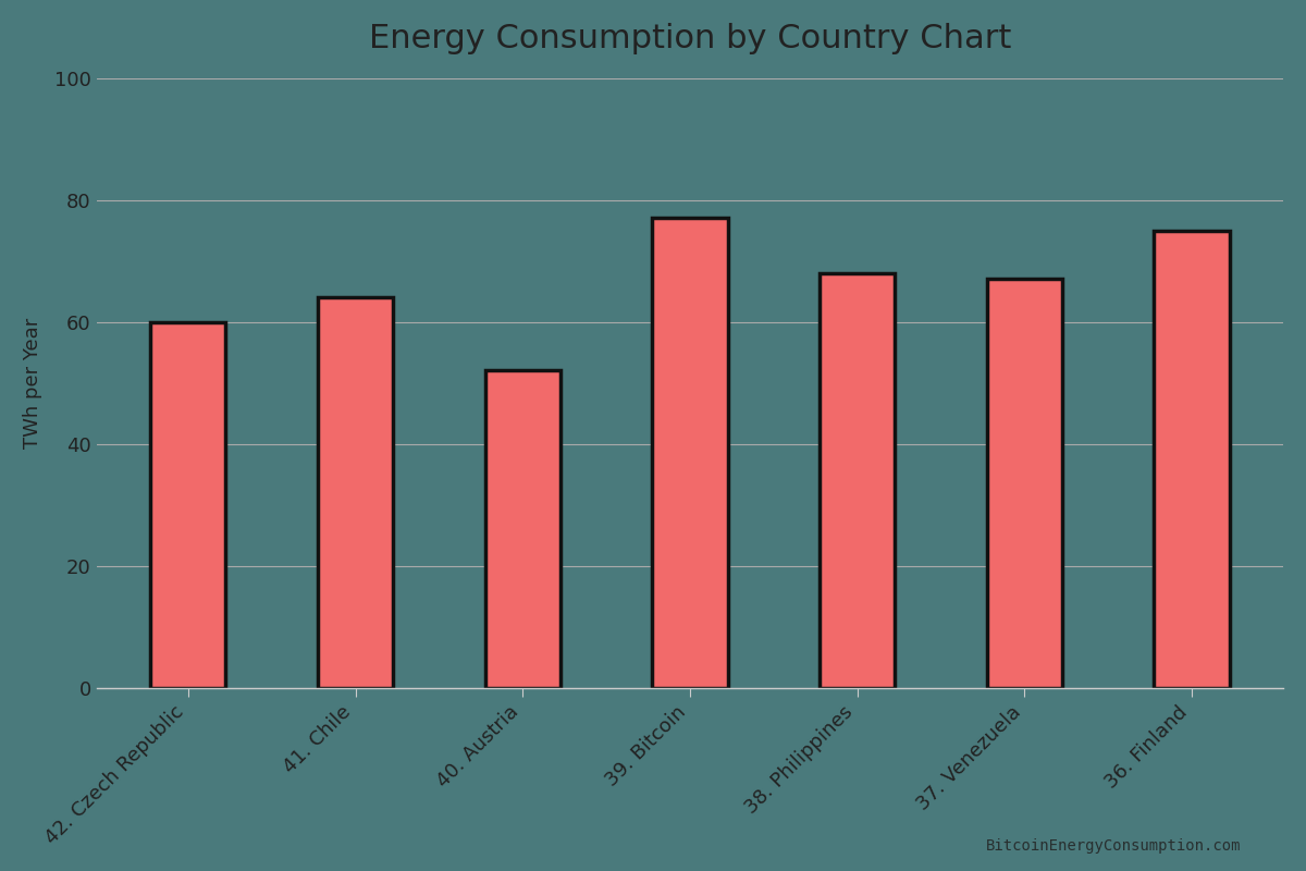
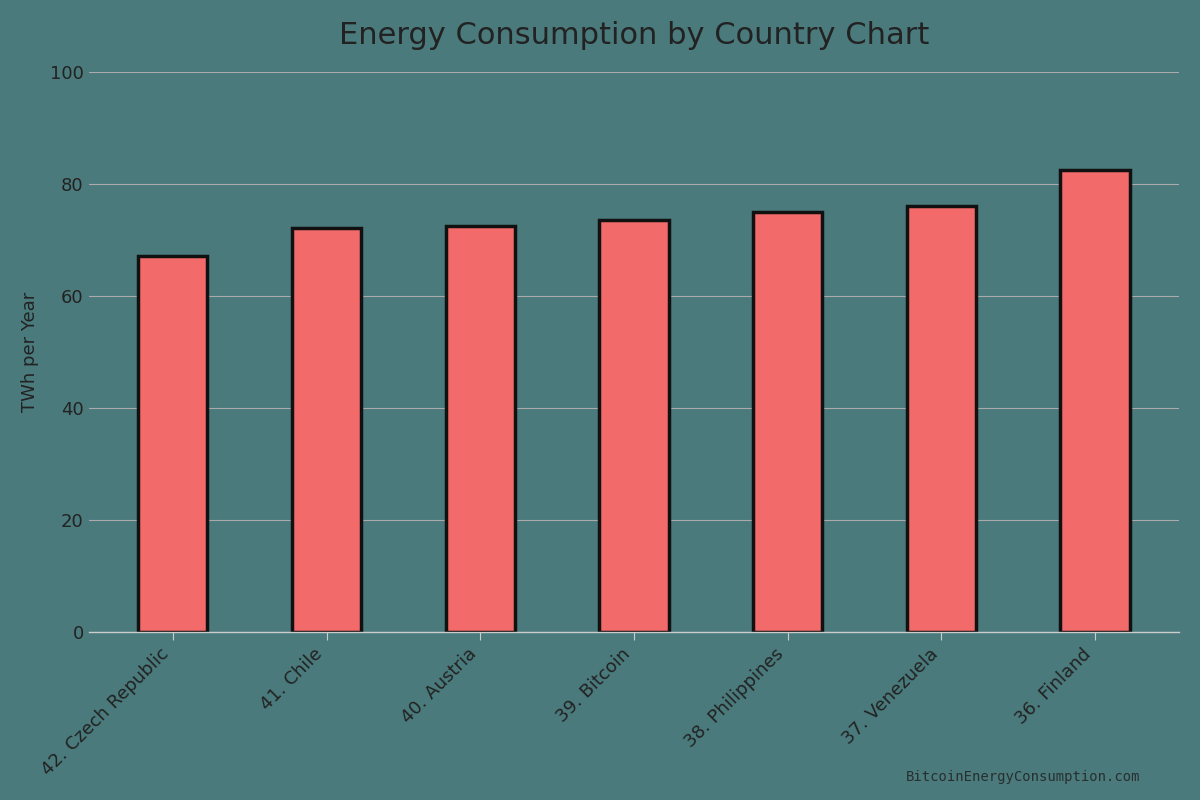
42. Czech Republic: 60.0 -> 67.0
41. Chile: 64.0 -> 72.0
40. Austria: 52.0 -> 72.5
39. Bitcoin: 77.0 -> 73.5
38. Philippines: 68.0 -> 75.0
37. Venezuela: 67.0 -> 76.0
36. Finland: 75.0 -> 82.5
